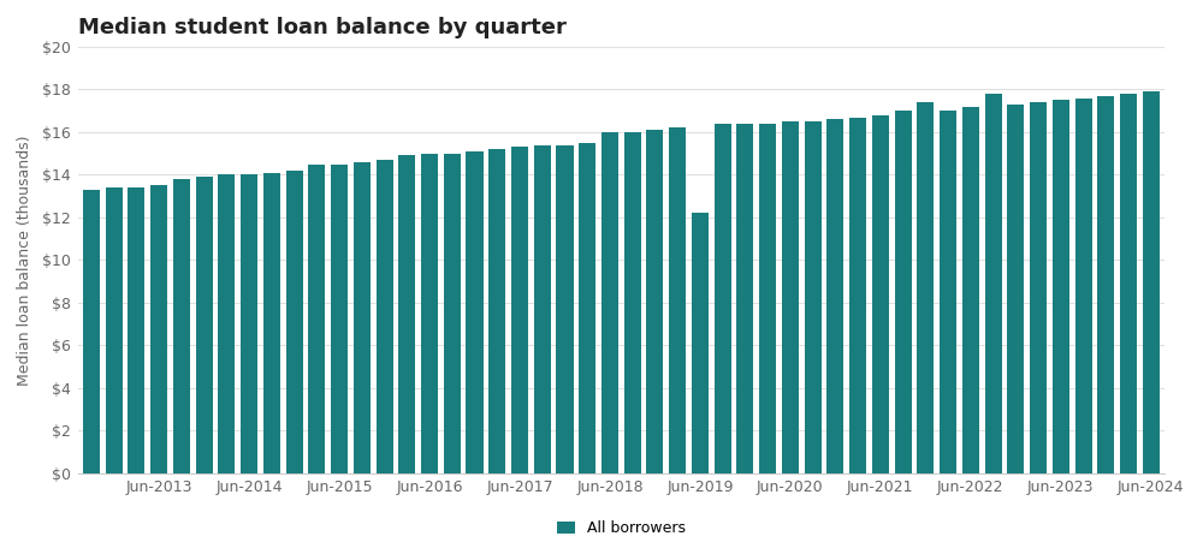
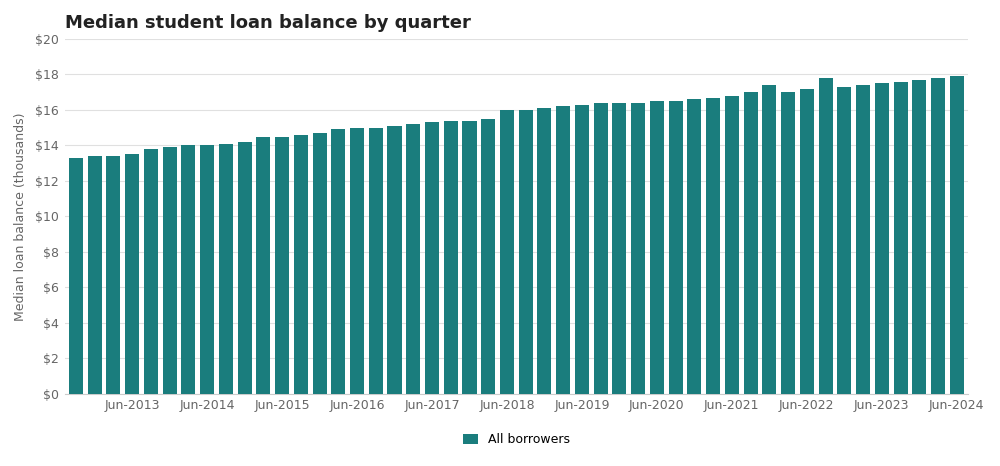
Jun-2019: $12.2 -> $16.3
